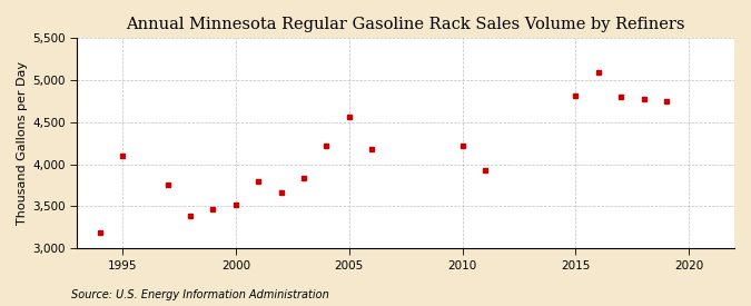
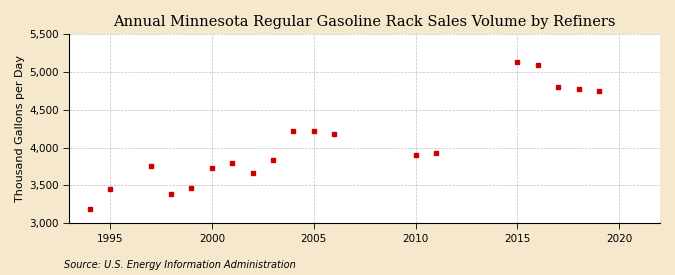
1995: 4,100 -> 3,450
2000: 3,520 -> 3,730
2005: 4,560 -> 4,220
2010: 4,220 -> 3,900
2015: 4,820 -> 5,130
